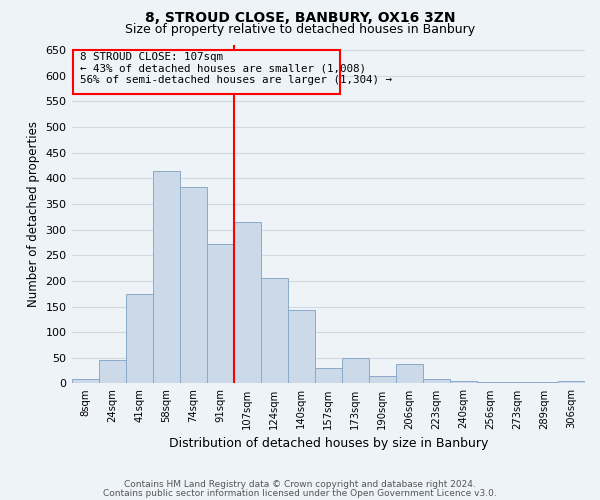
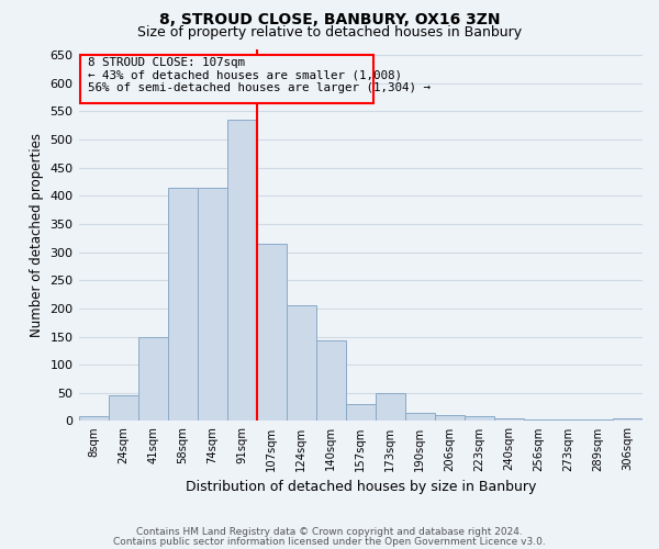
41sqm: 174 -> 150
74sqm: 384 -> 415
91sqm: 272 -> 535
206sqm: 38 -> 10
